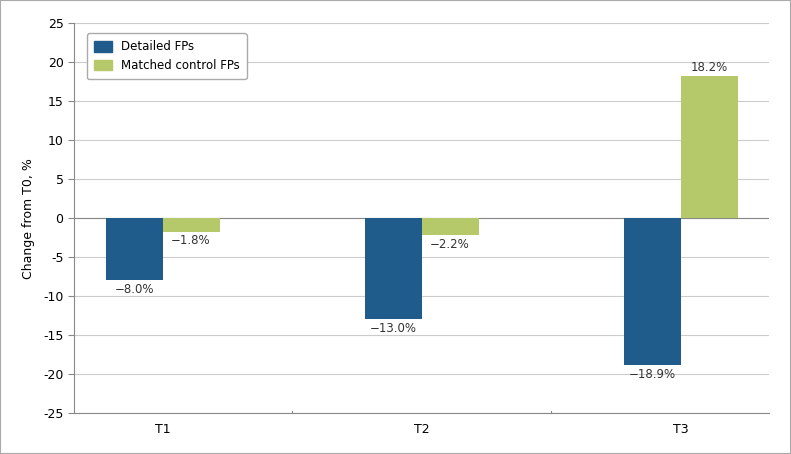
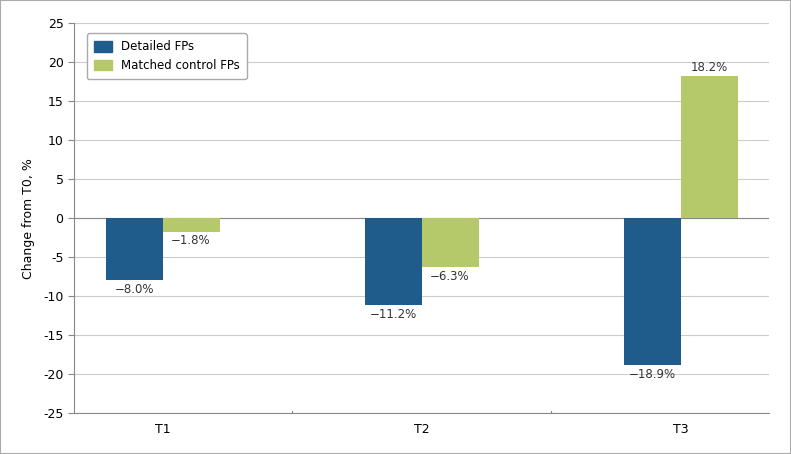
Detailed FPs/T2: −13.0% -> −11.2%
Matched control FPs/T2: −2.2% -> −6.3%
